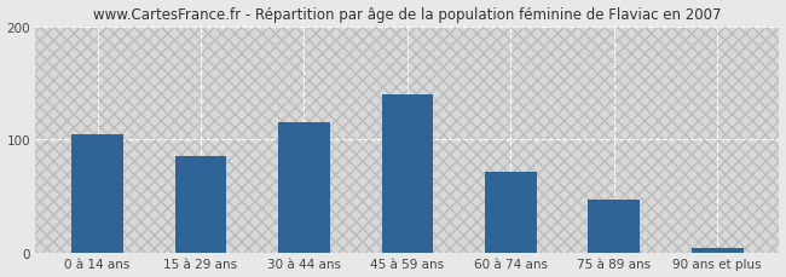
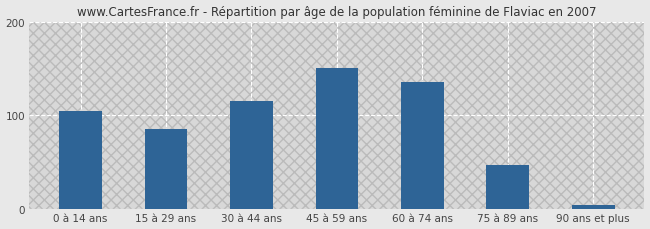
45 à 59 ans: 140 -> 150
60 à 74 ans: 72 -> 136
